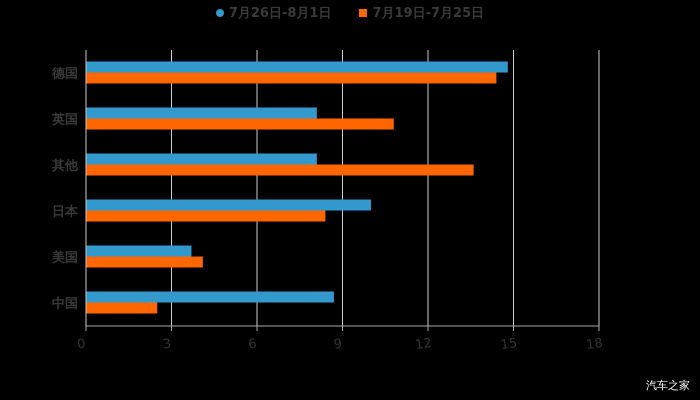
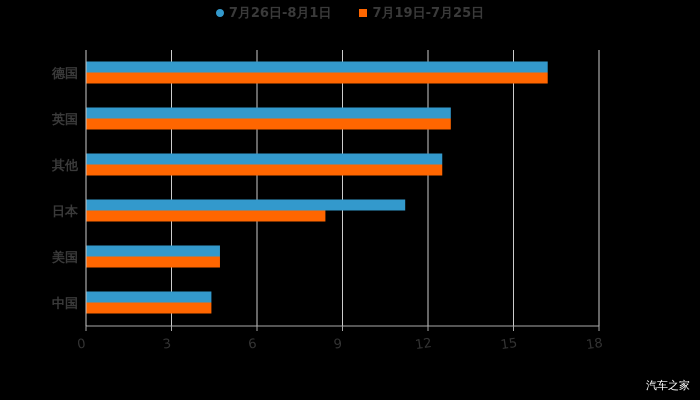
7月26日-8月1日/德国: 14.8 -> 16.2
7月19日-7月25日/德国: 14.4 -> 16.2
7月26日-8月1日/英国: 8.1 -> 12.8
7月19日-7月25日/英国: 10.8 -> 12.8
7月26日-8月1日/其他: 8.1 -> 12.5
7月19日-7月25日/其他: 13.6 -> 12.5
7月26日-8月1日/日本: 10.0 -> 11.2
7月26日-8月1日/美国: 3.7 -> 4.7
7月19日-7月25日/美国: 4.1 -> 4.7
7月26日-8月1日/中国: 8.7 -> 4.4
7月19日-7月25日/中国: 2.5 -> 4.4
